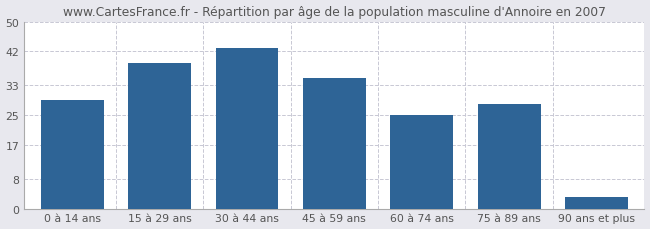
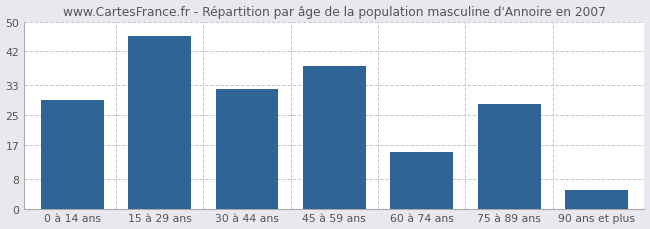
15 à 29 ans: 39 -> 46
30 à 44 ans: 43 -> 32
45 à 59 ans: 35 -> 38
60 à 74 ans: 25 -> 15
90 ans et plus: 3 -> 5
